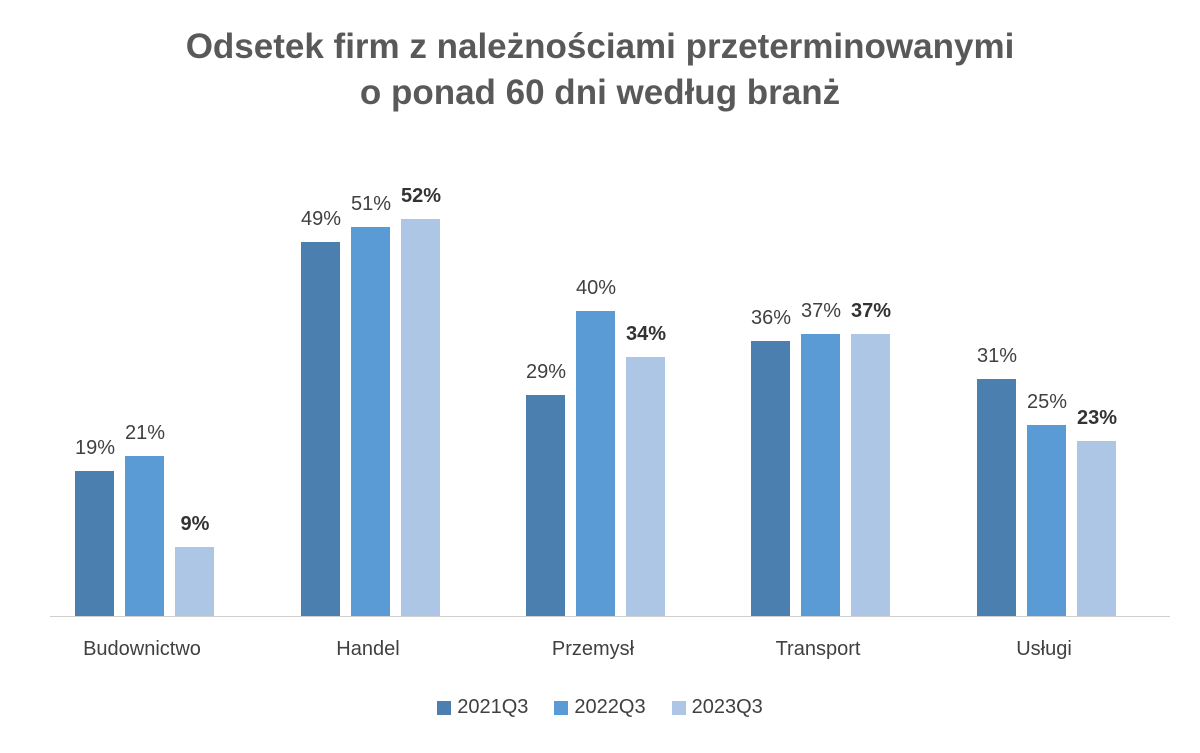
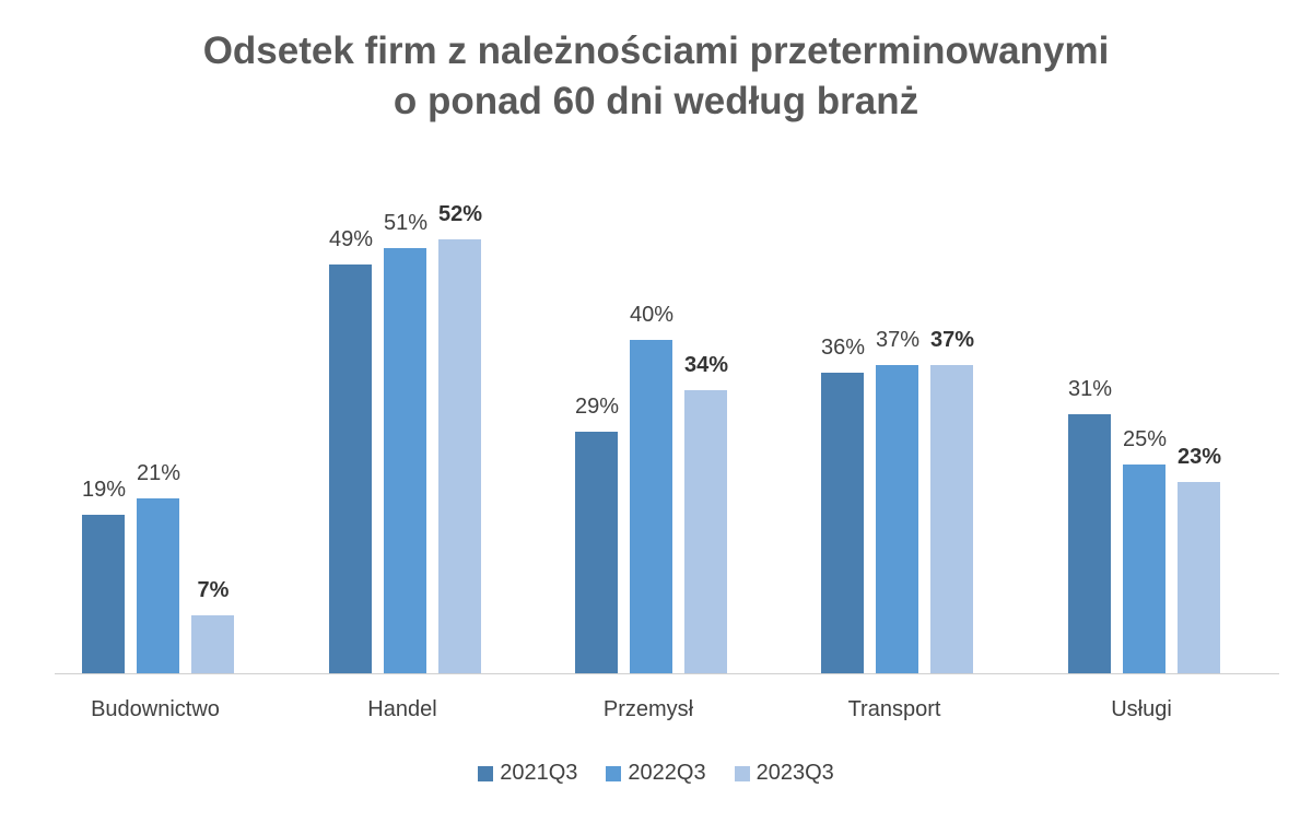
2023Q3/Budownictwo: 9% -> 7%
